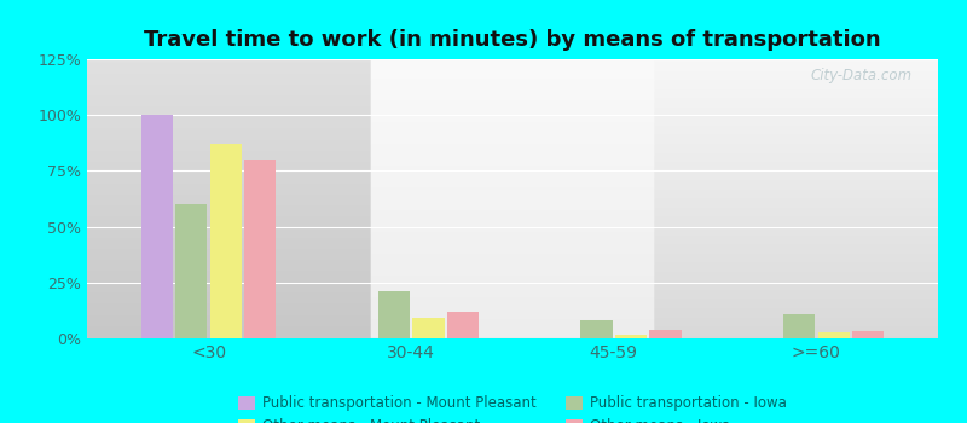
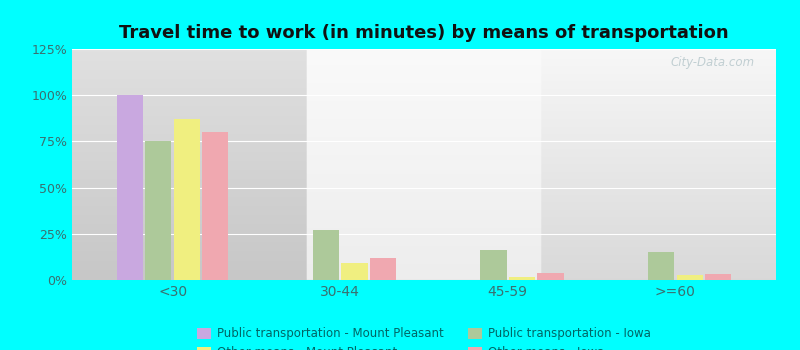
Public transportation - Iowa/<30: 60% -> 75%
Public transportation - Iowa/30-44: 21% -> 27%
Public transportation - Iowa/45-59: 8% -> 16%
Public transportation - Iowa/>=60: 11% -> 15%
